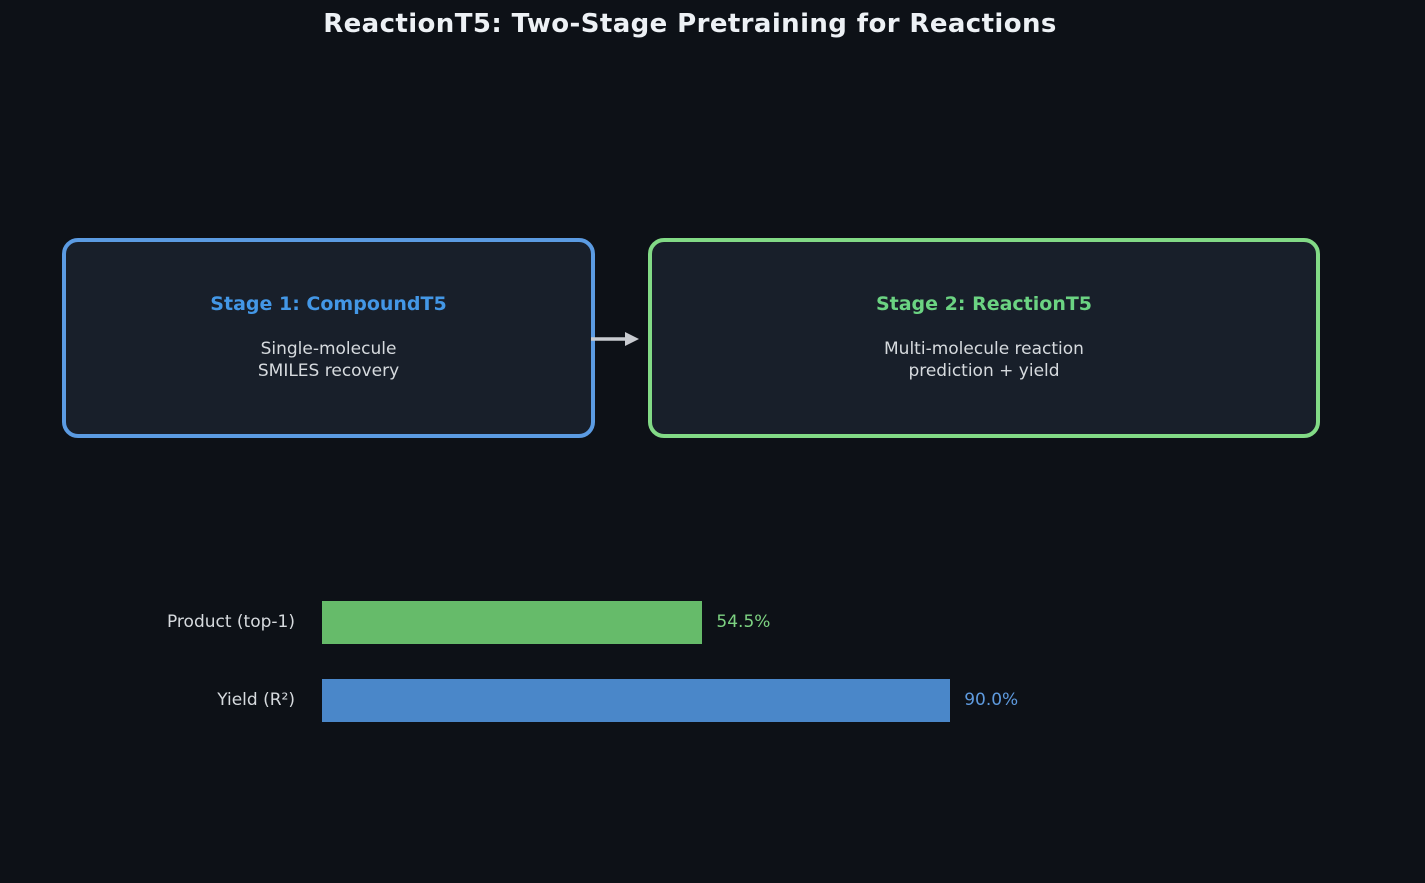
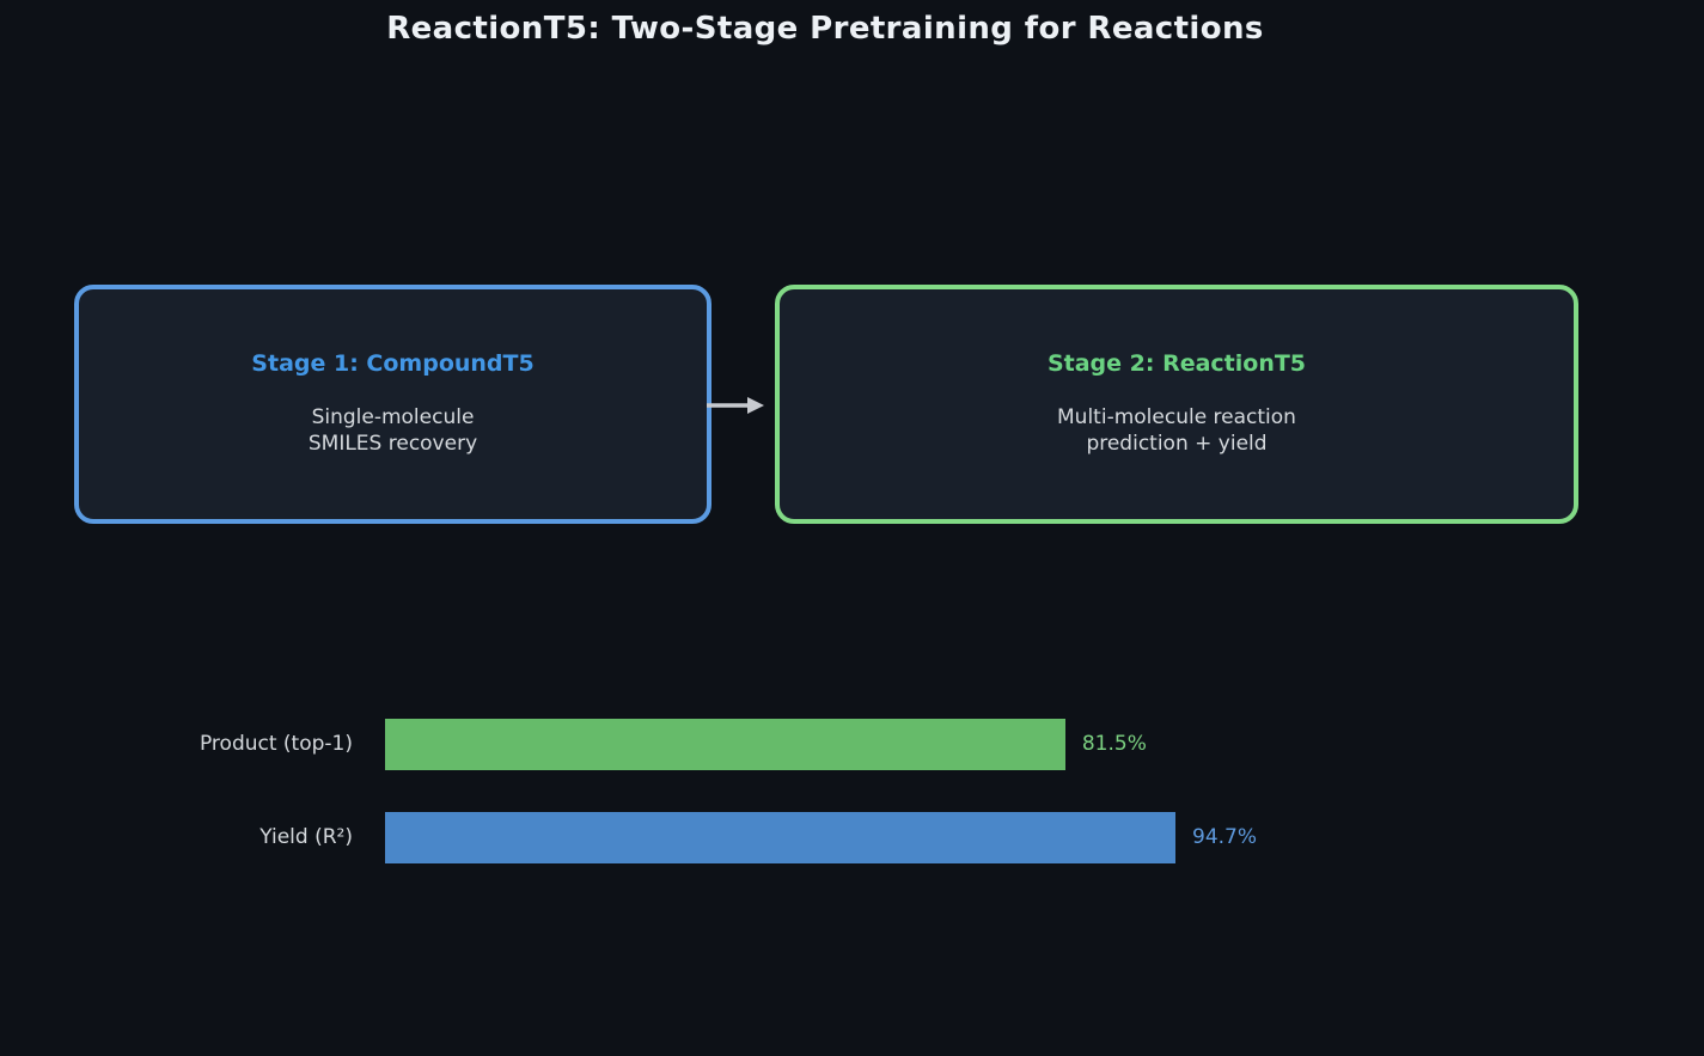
Product (top-1): 54.5% -> 81.5%
Yield (R²): 90.0% -> 94.7%
